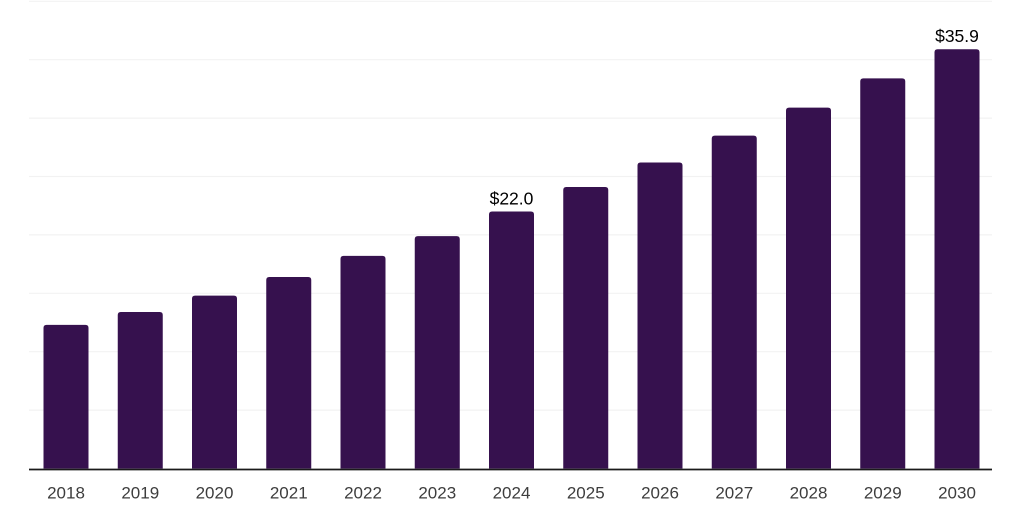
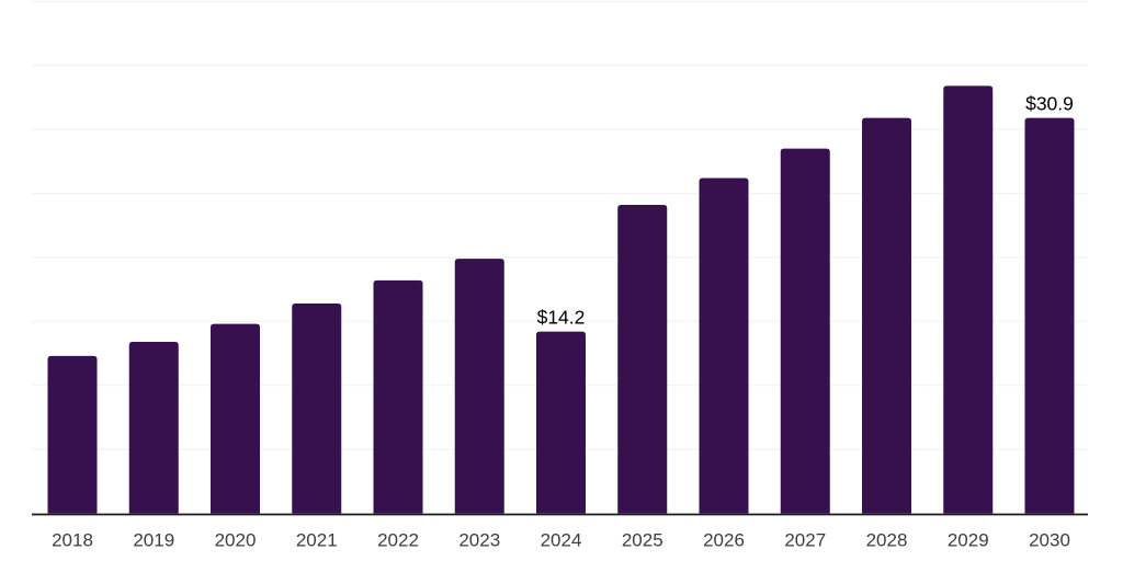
2024: $22.0 -> $14.2
2030: $35.9 -> $30.9
